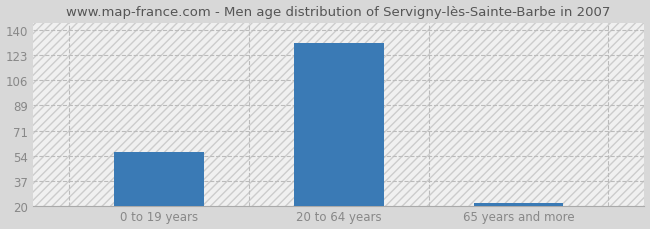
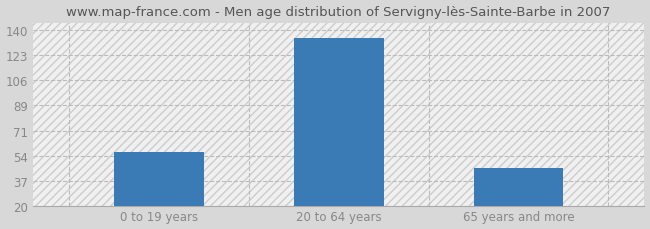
20 to 64 years: 131 -> 135
65 years and more: 22 -> 46
